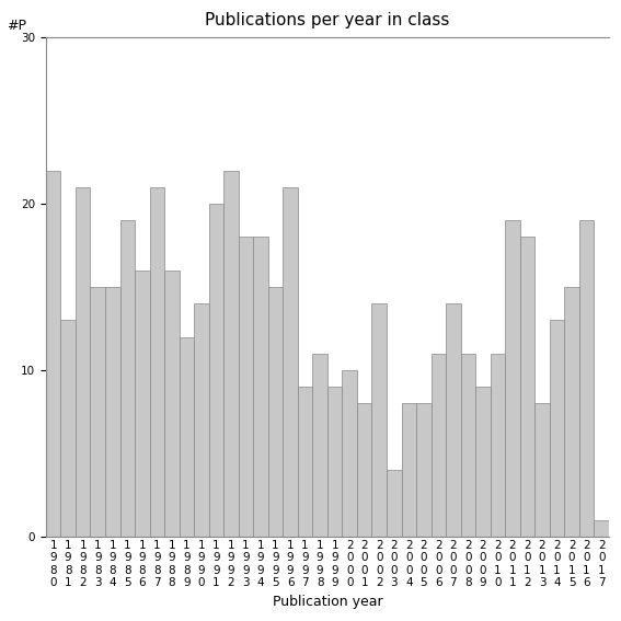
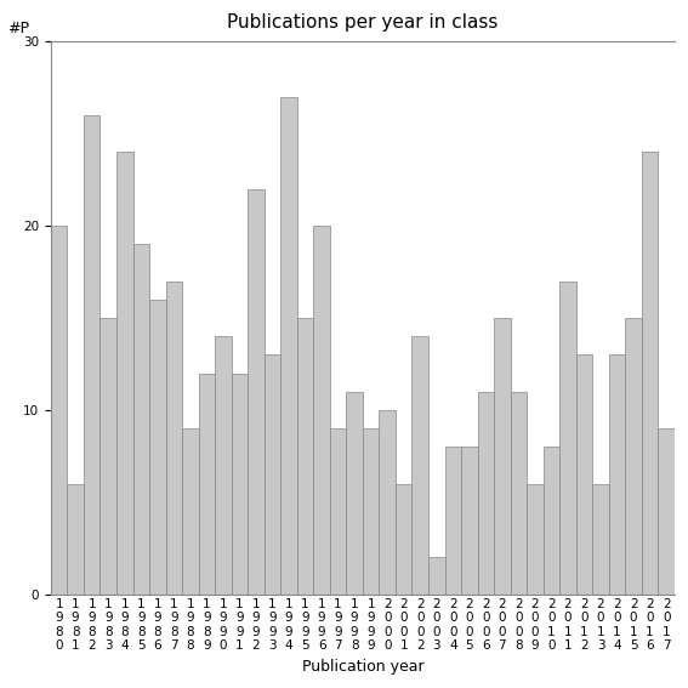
1 9 8 0: 22 -> 20
1 9 8 1: 13 -> 6
1 9 8 2: 21 -> 26
1 9 8 4: 15 -> 24
1 9 8 7: 21 -> 17
1 9 8 8: 16 -> 9
1 9 9 1: 20 -> 12
1 9 9 3: 18 -> 13
1 9 9 4: 18 -> 27
1 9 9 6: 21 -> 20
2 0 0 1: 8 -> 6
2 0 0 3: 4 -> 2
2 0 0 7: 14 -> 15
2 0 0 9: 9 -> 6
2 0 1 0: 11 -> 8
2 0 1 1: 19 -> 17
2 0 1 2: 18 -> 13
2 0 1 3: 8 -> 6
2 0 1 6: 19 -> 24
2 0 1 7: 1 -> 9
